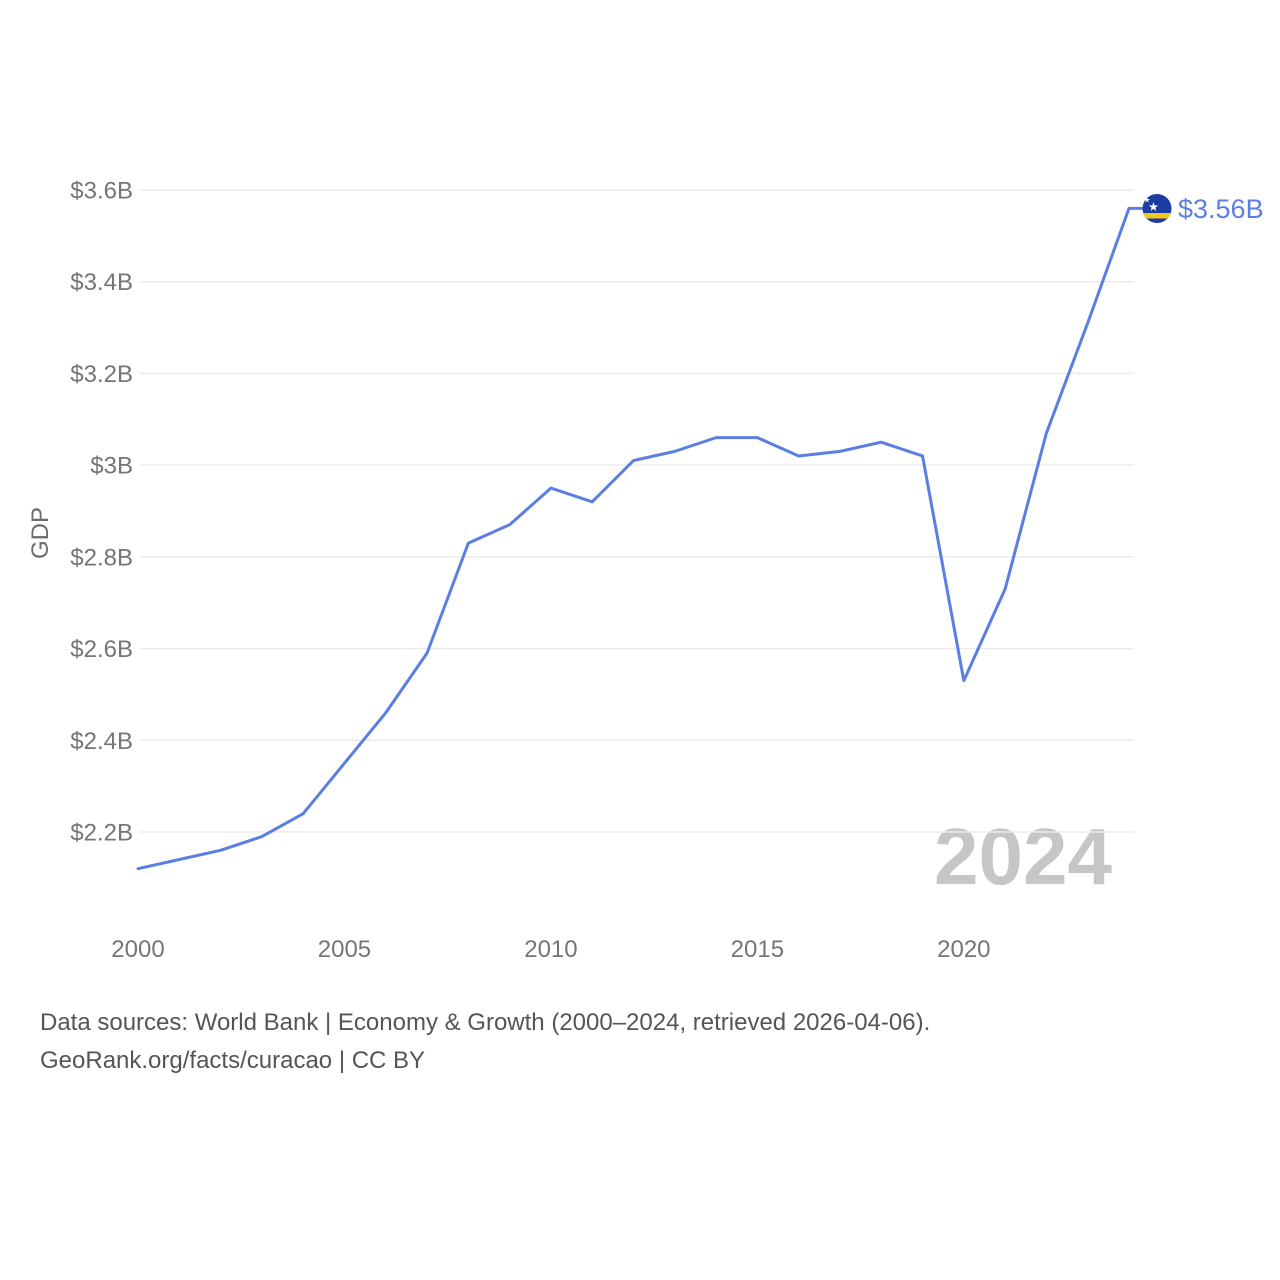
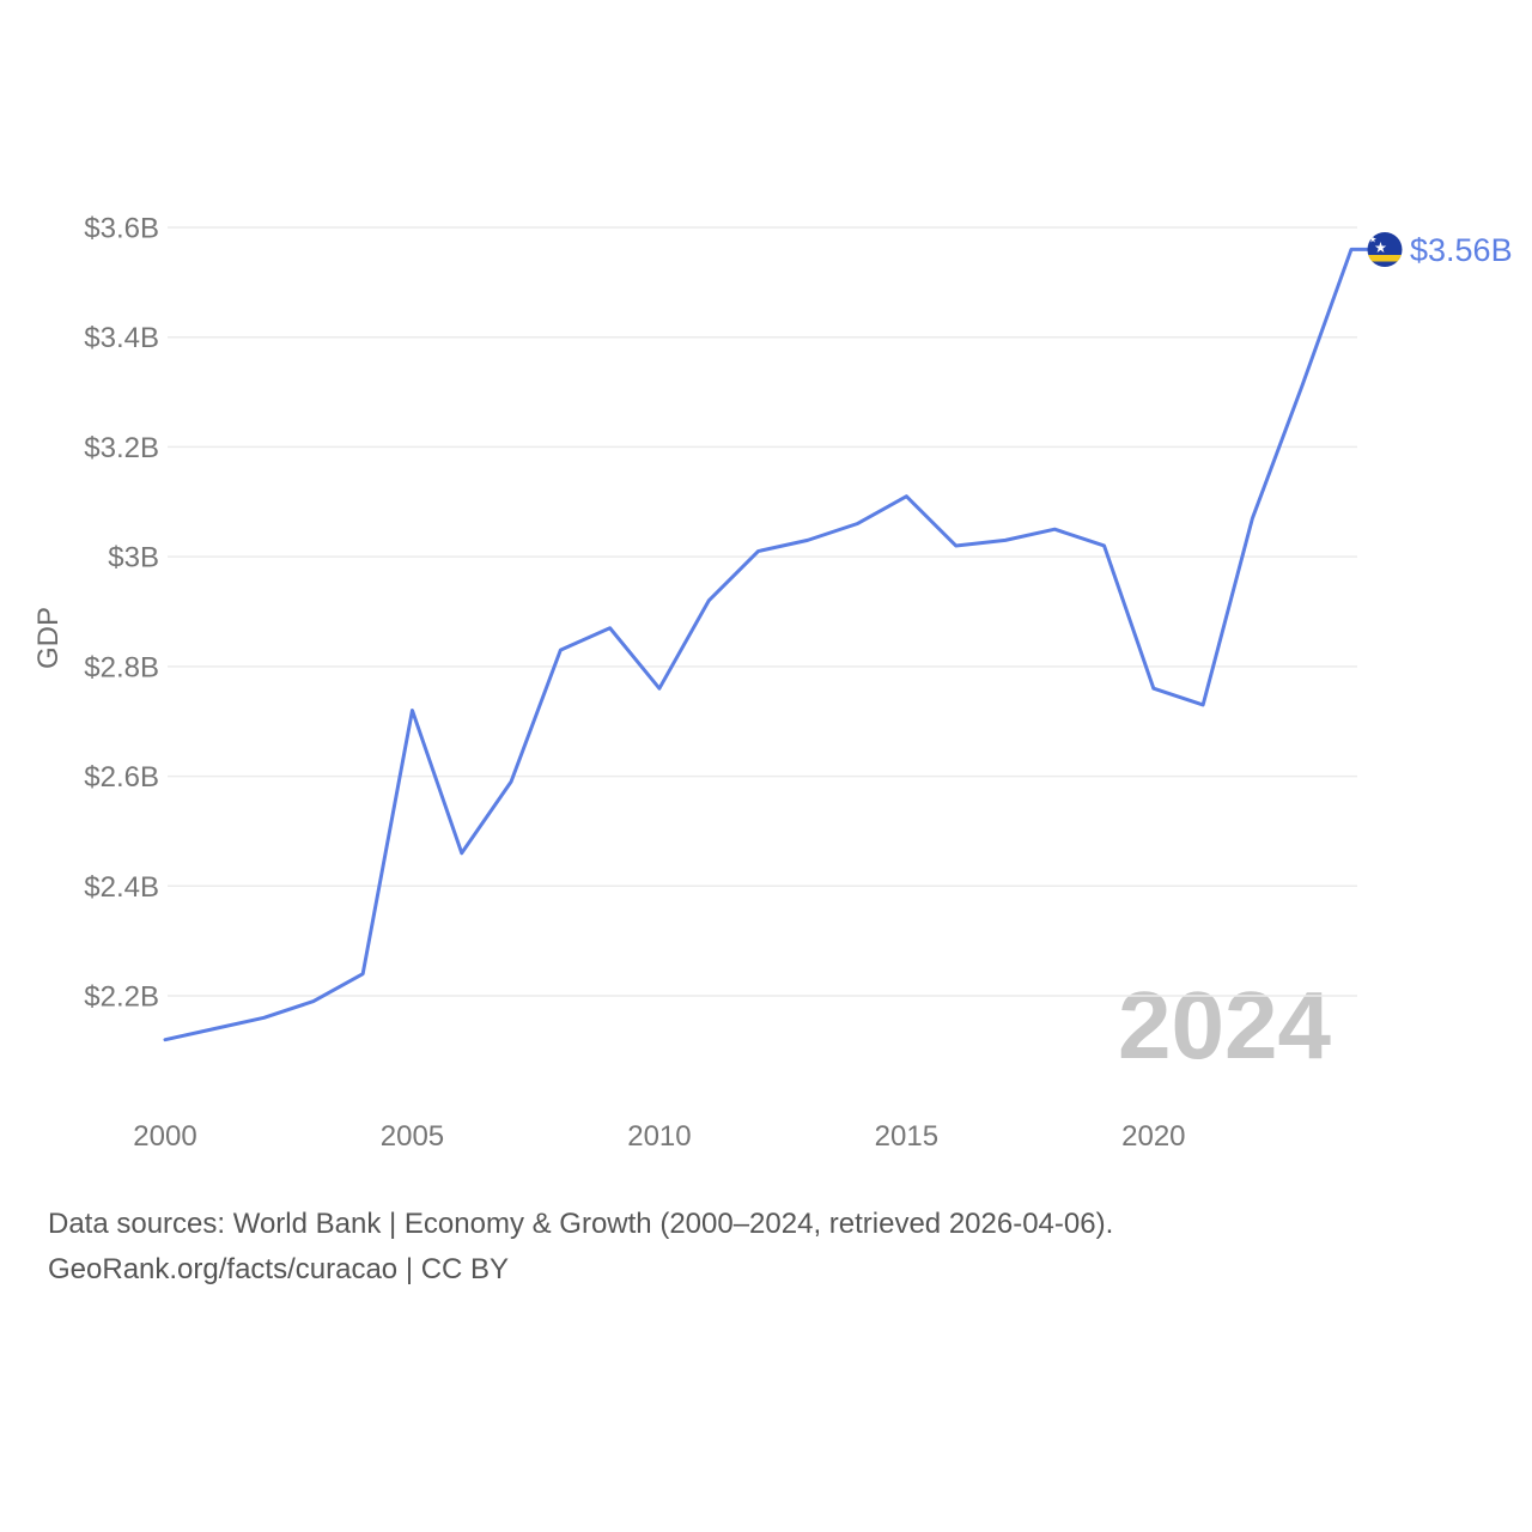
2005: $2.35B -> $2.72B
2010: $2.95B -> $2.76B
2015: $3.06B -> $3.11B
2020: $2.53B -> $2.76B
